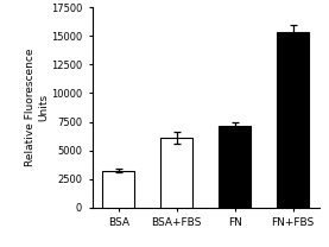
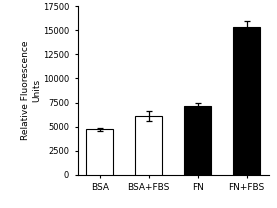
BSA: 3200 -> 4700
